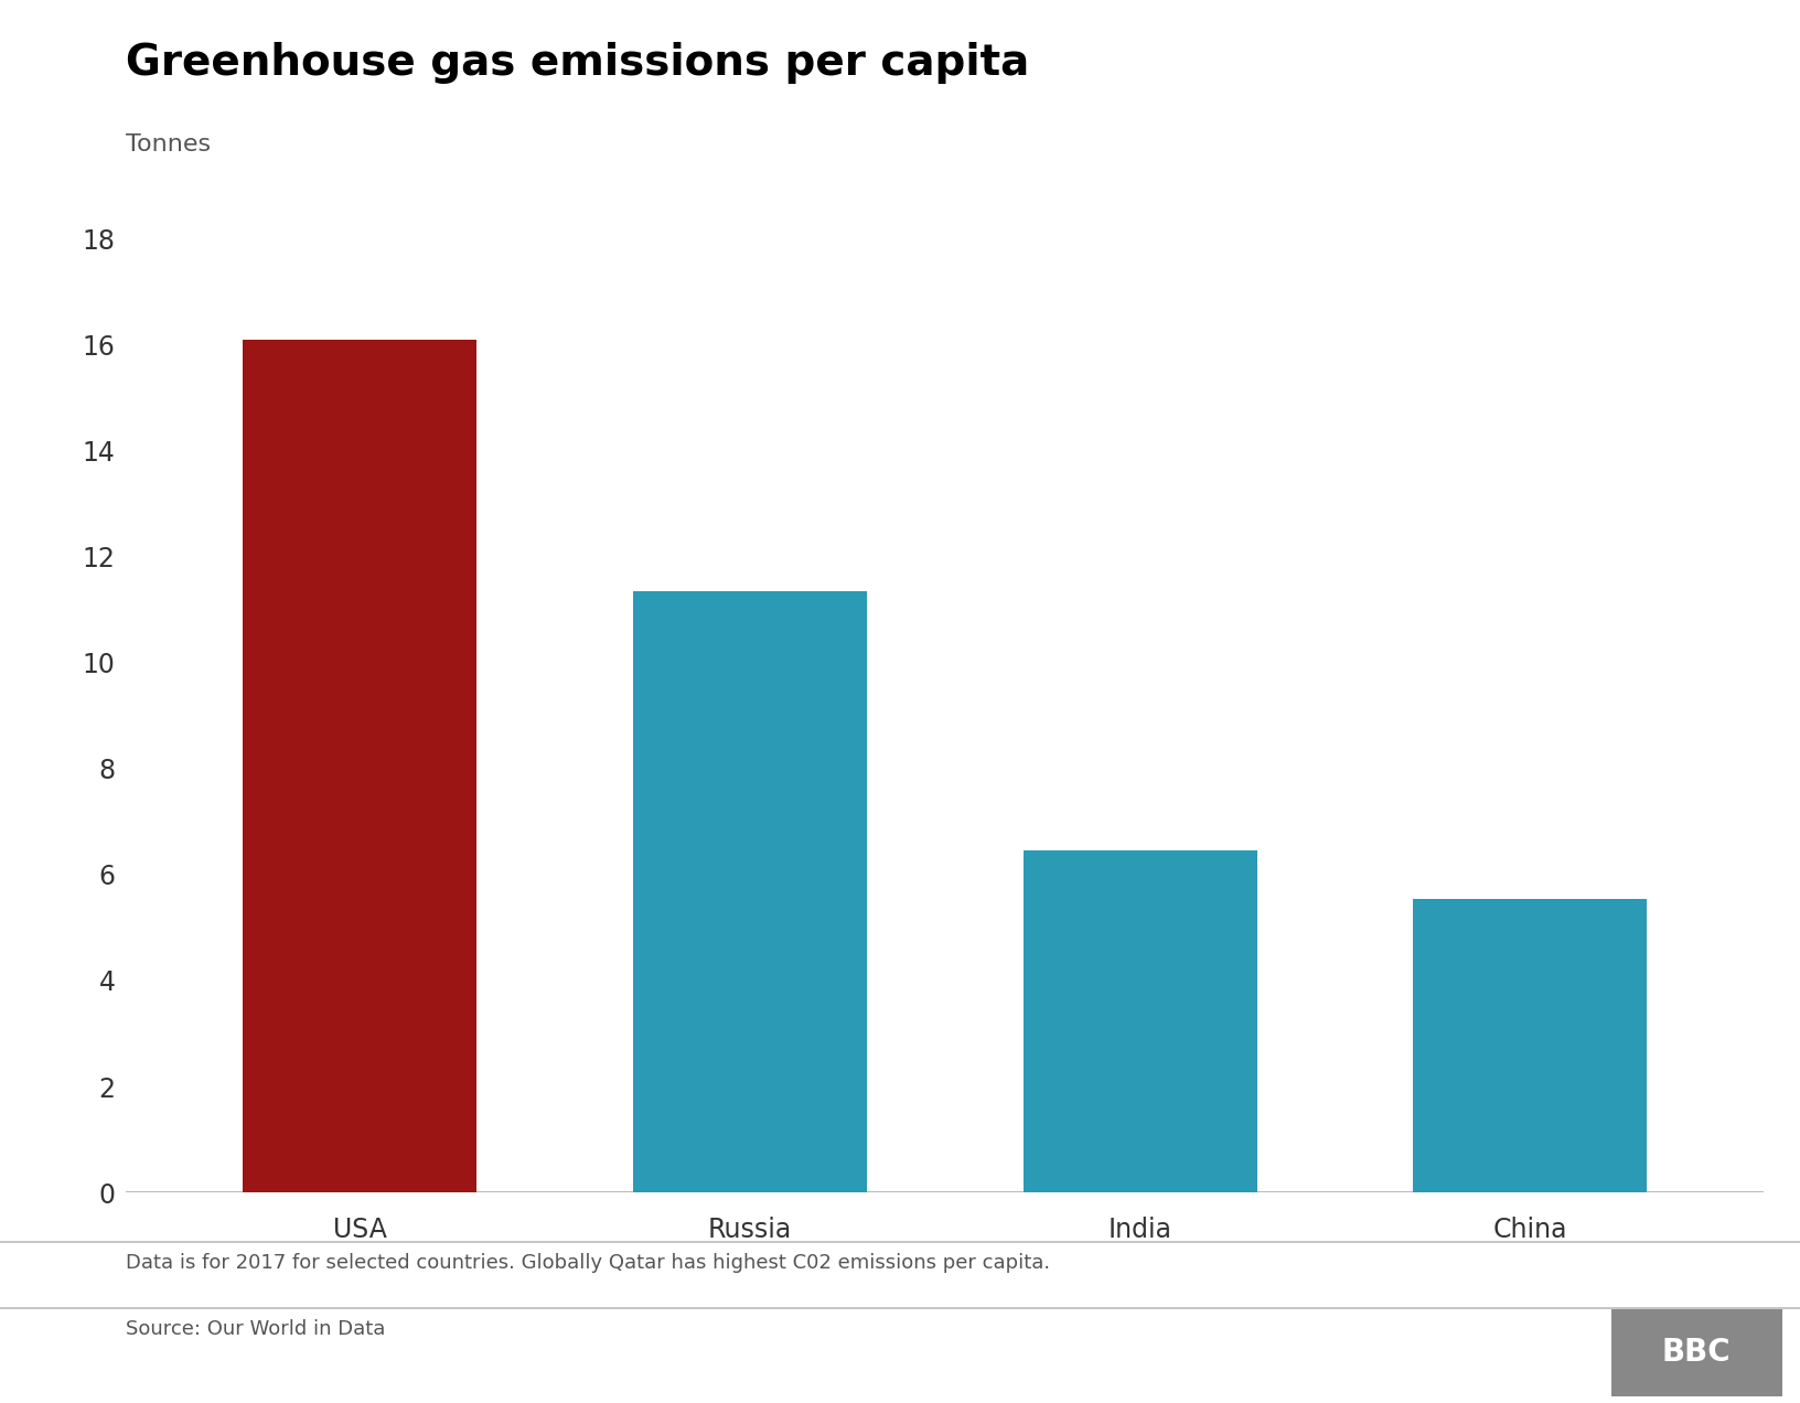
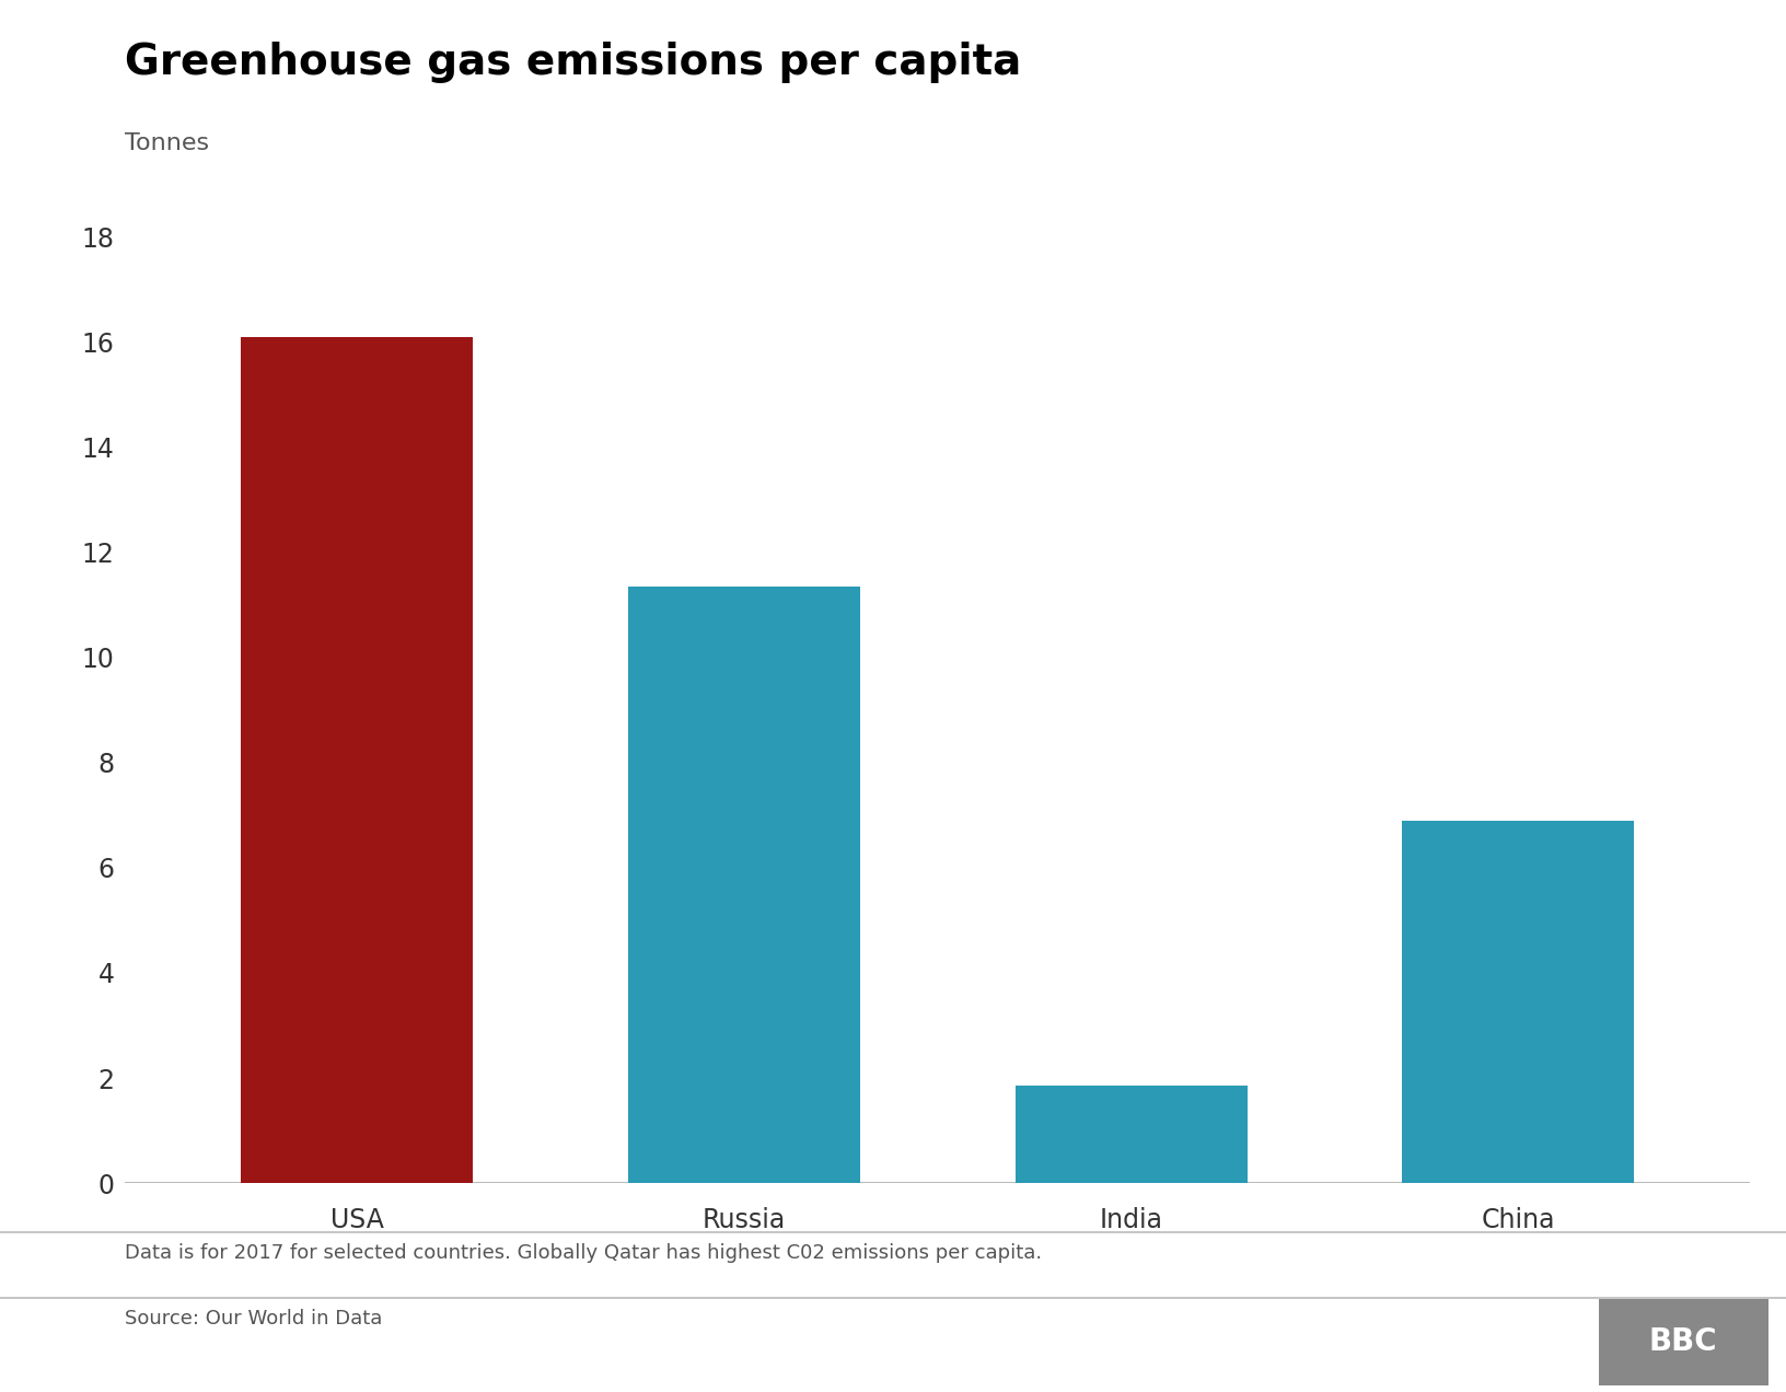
India: 6.45 -> 1.85
China: 5.55 -> 6.90
